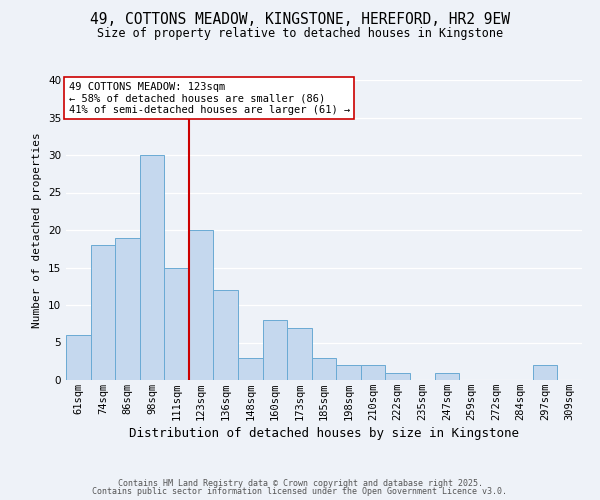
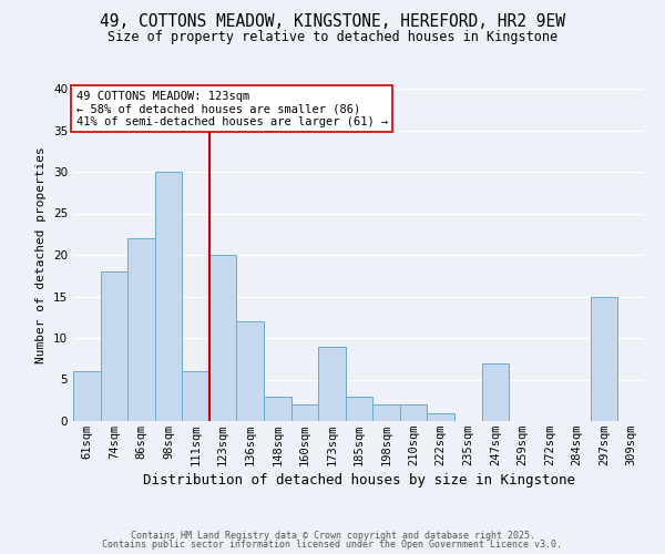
86sqm: 19 -> 22
111sqm: 15 -> 6
160sqm: 8 -> 2
173sqm: 7 -> 9
247sqm: 1 -> 7
297sqm: 2 -> 15
